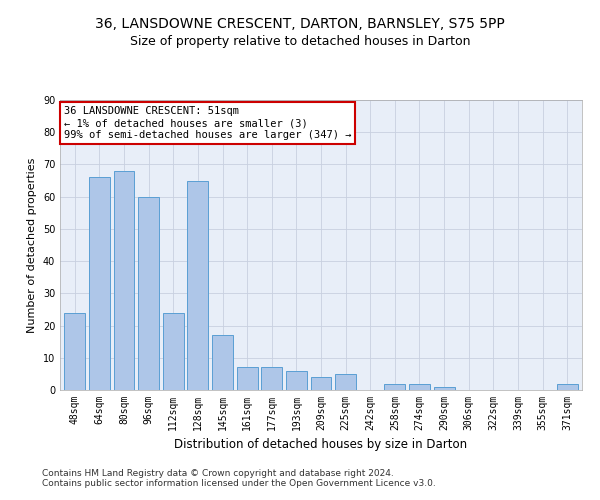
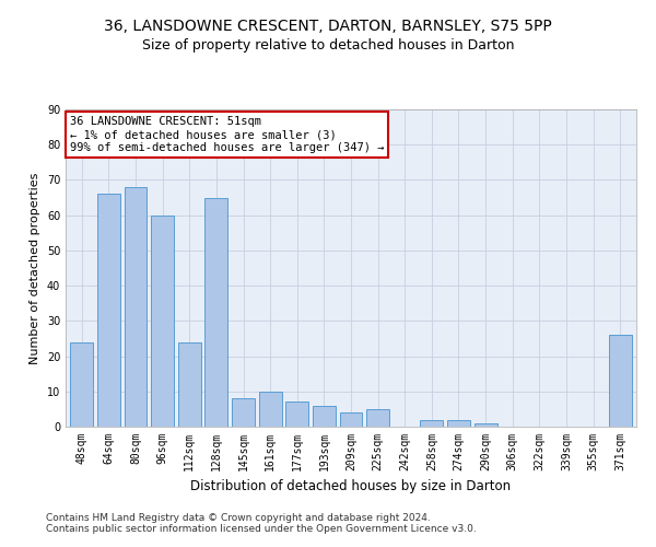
145sqm: 17 -> 8
161sqm: 7 -> 10
371sqm: 2 -> 26
